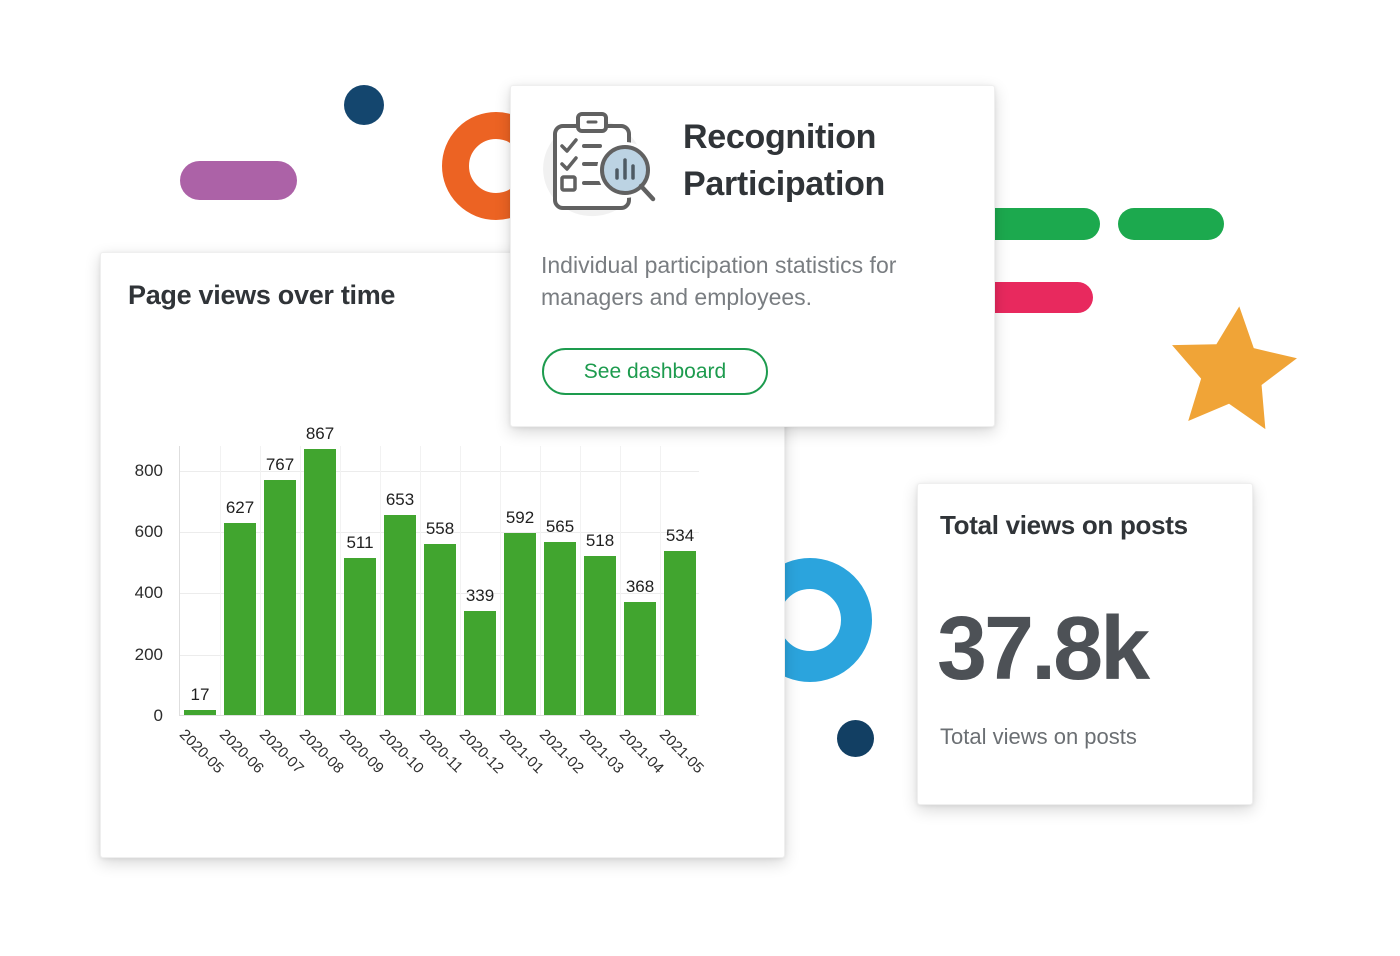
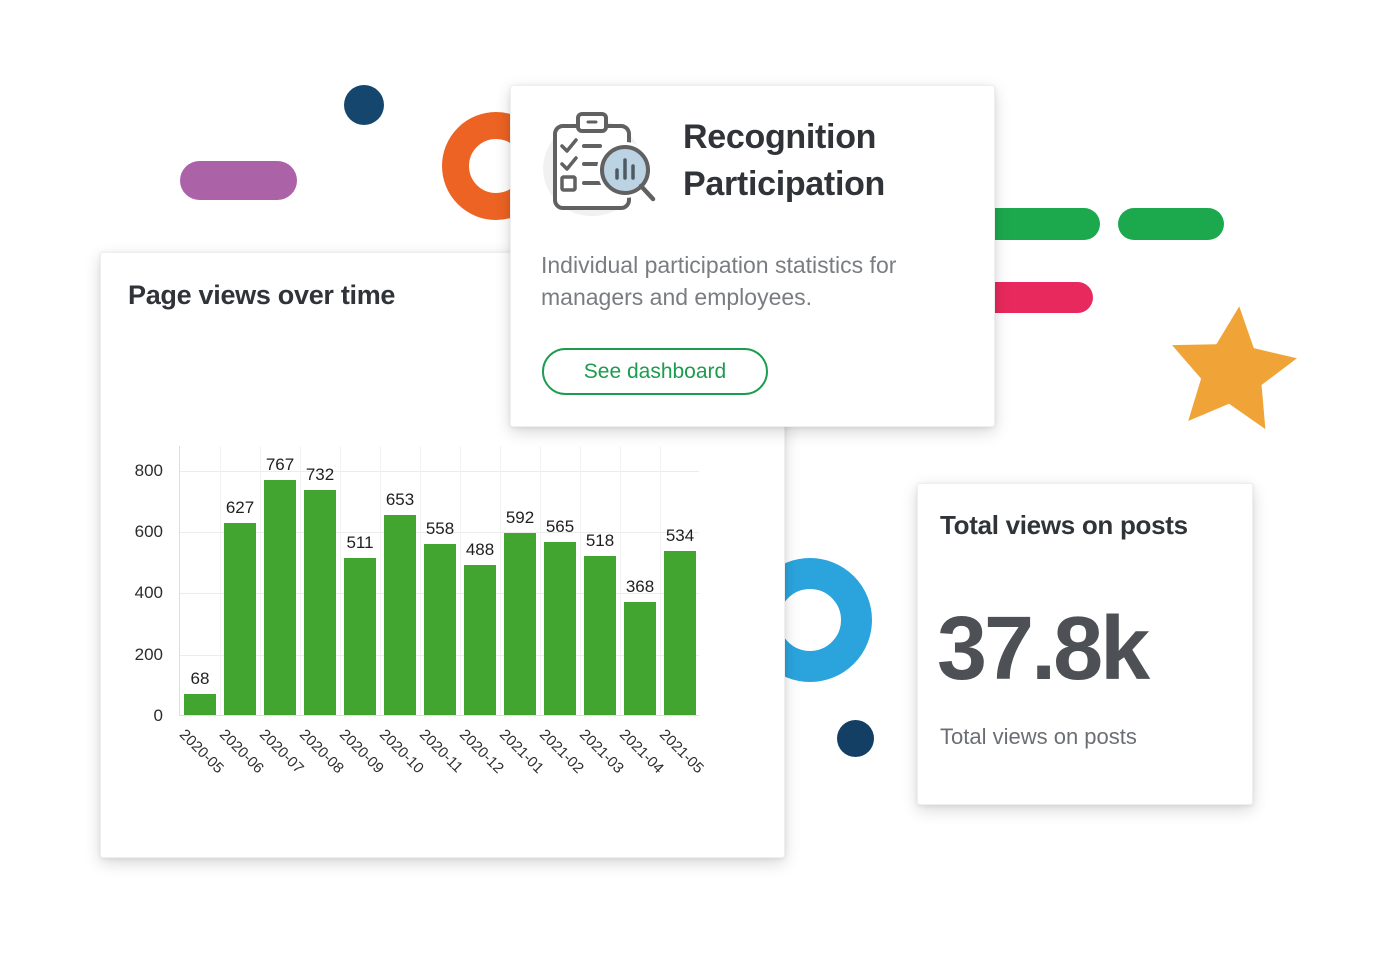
2020-05: 17 -> 68
2020-08: 867 -> 732
2020-12: 339 -> 488
